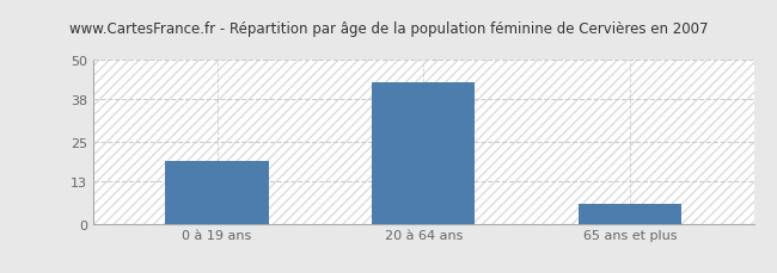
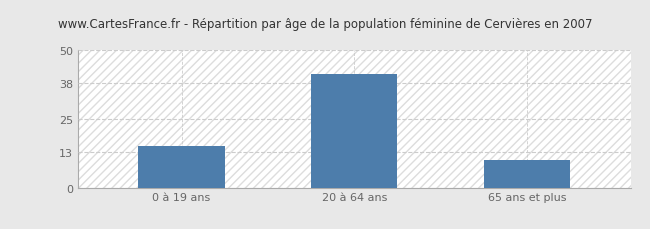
0 à 19 ans: 19 -> 15
20 à 64 ans: 43 -> 41
65 ans et plus: 6 -> 10
